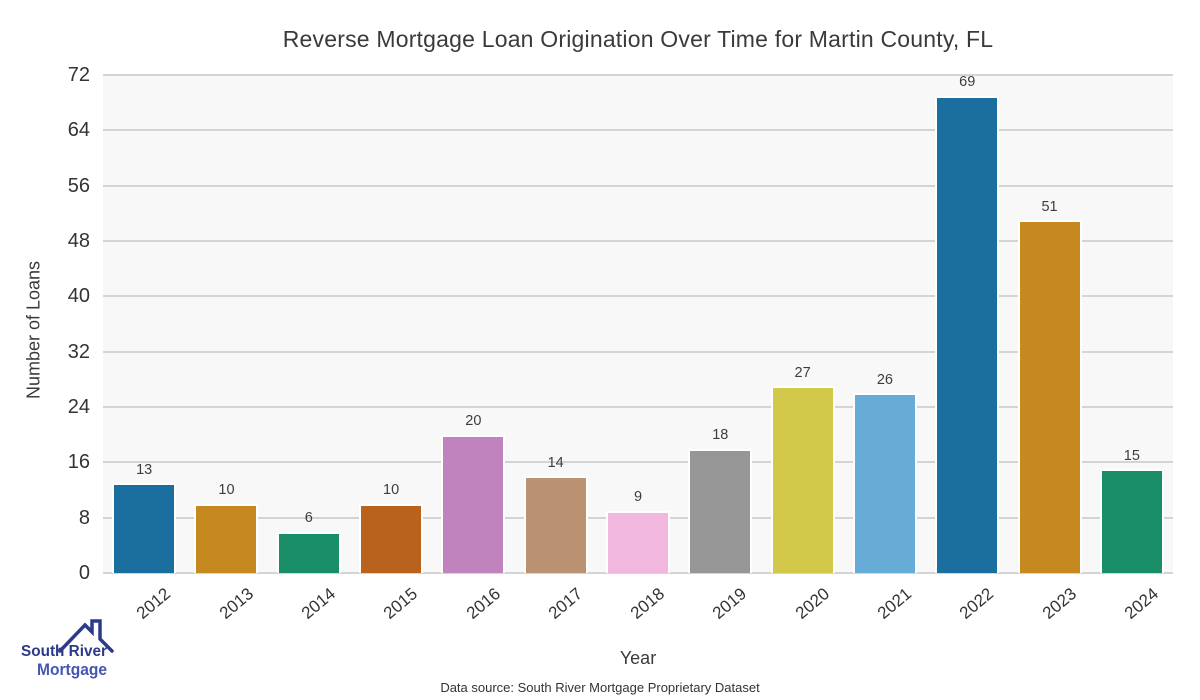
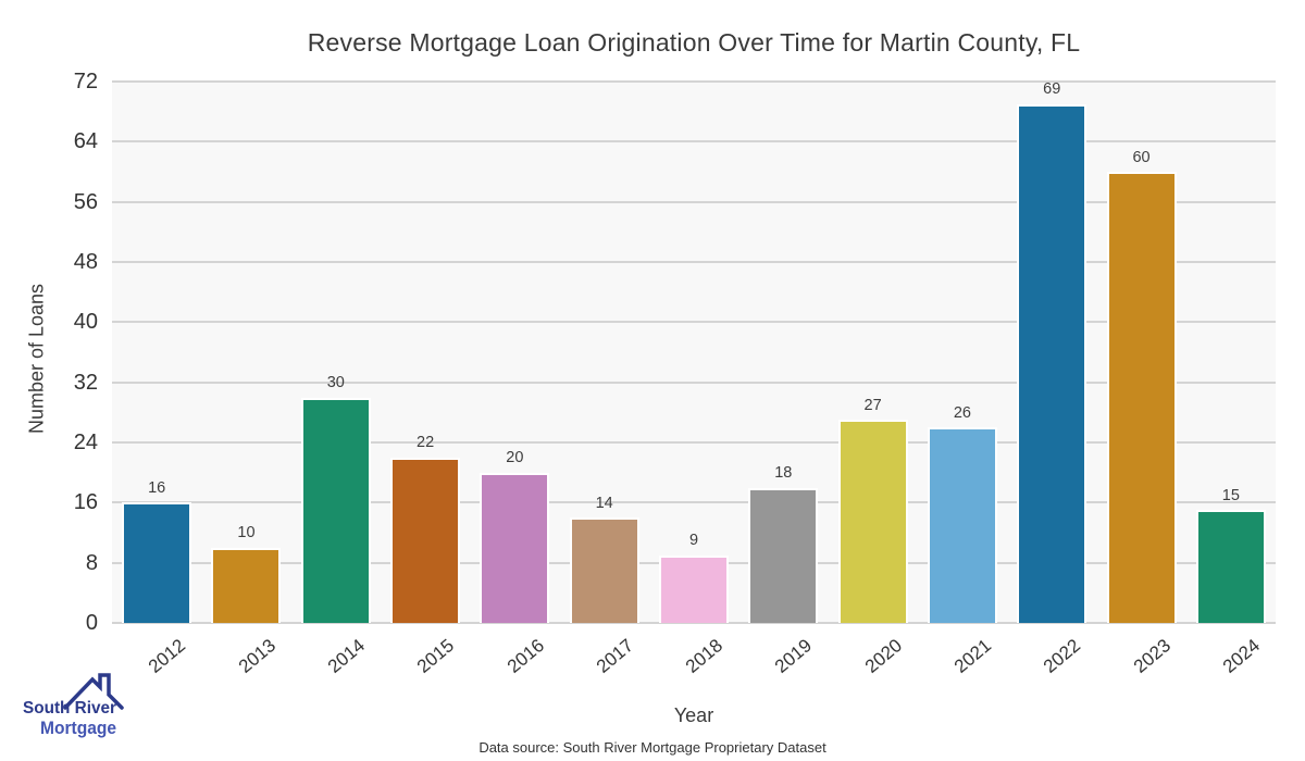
2012: 13 -> 16
2014: 6 -> 30
2015: 10 -> 22
2023: 51 -> 60
